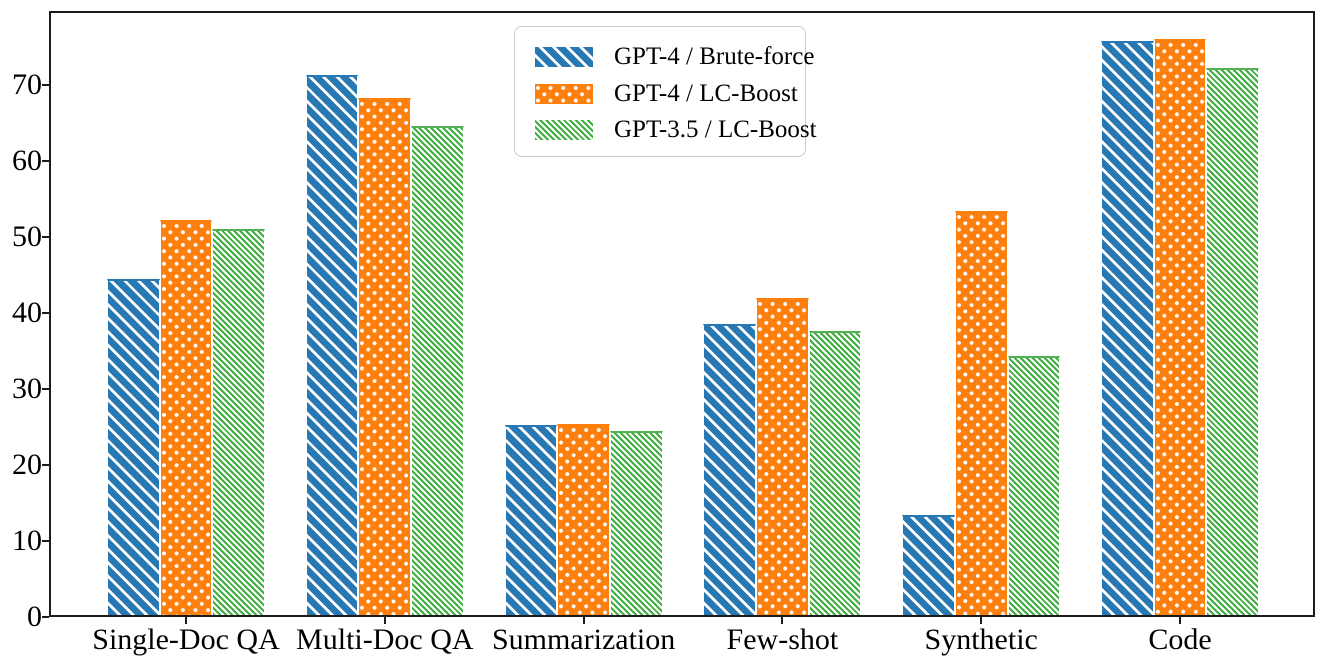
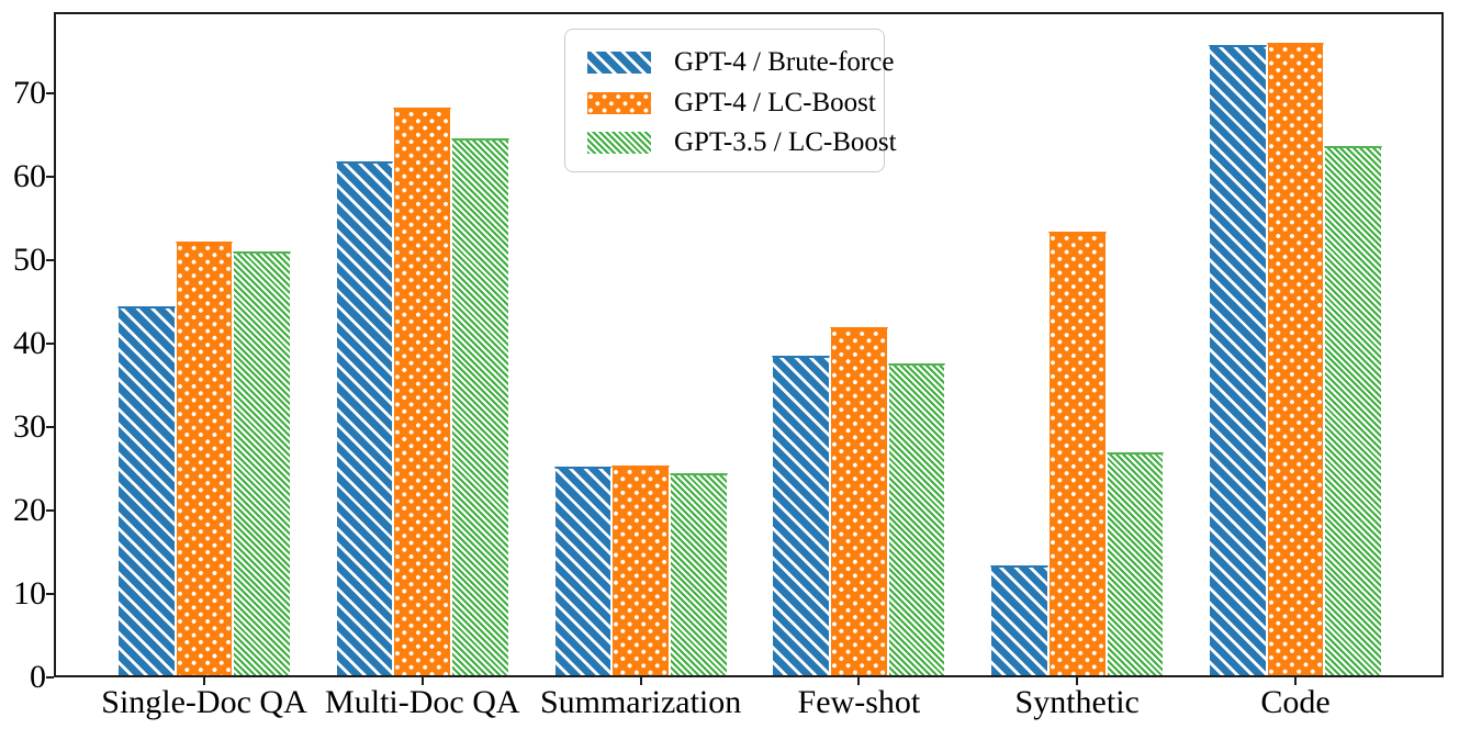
GPT-4 / Brute-force/Multi-Doc QA: 71 -> 62
GPT-3.5 / LC-Boost/Synthetic: 34 -> 27
GPT-3.5 / LC-Boost/Code: 72 -> 63
